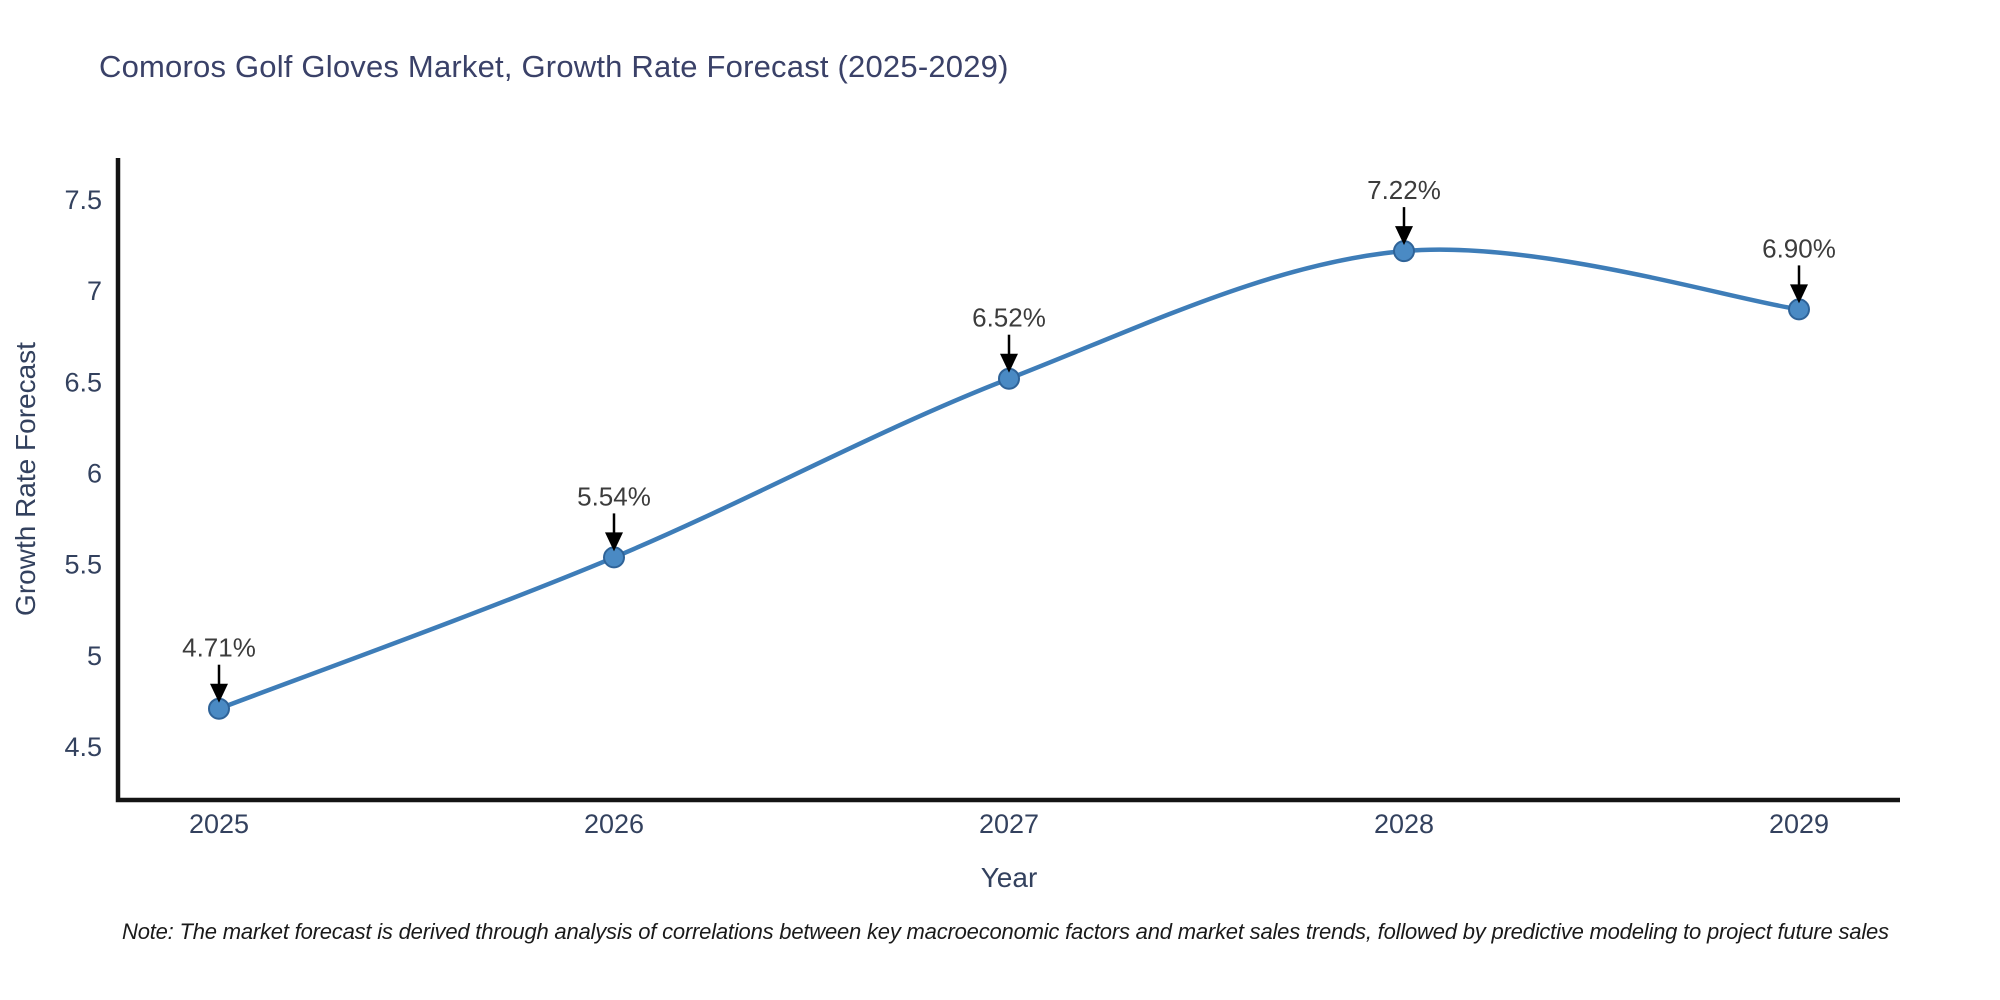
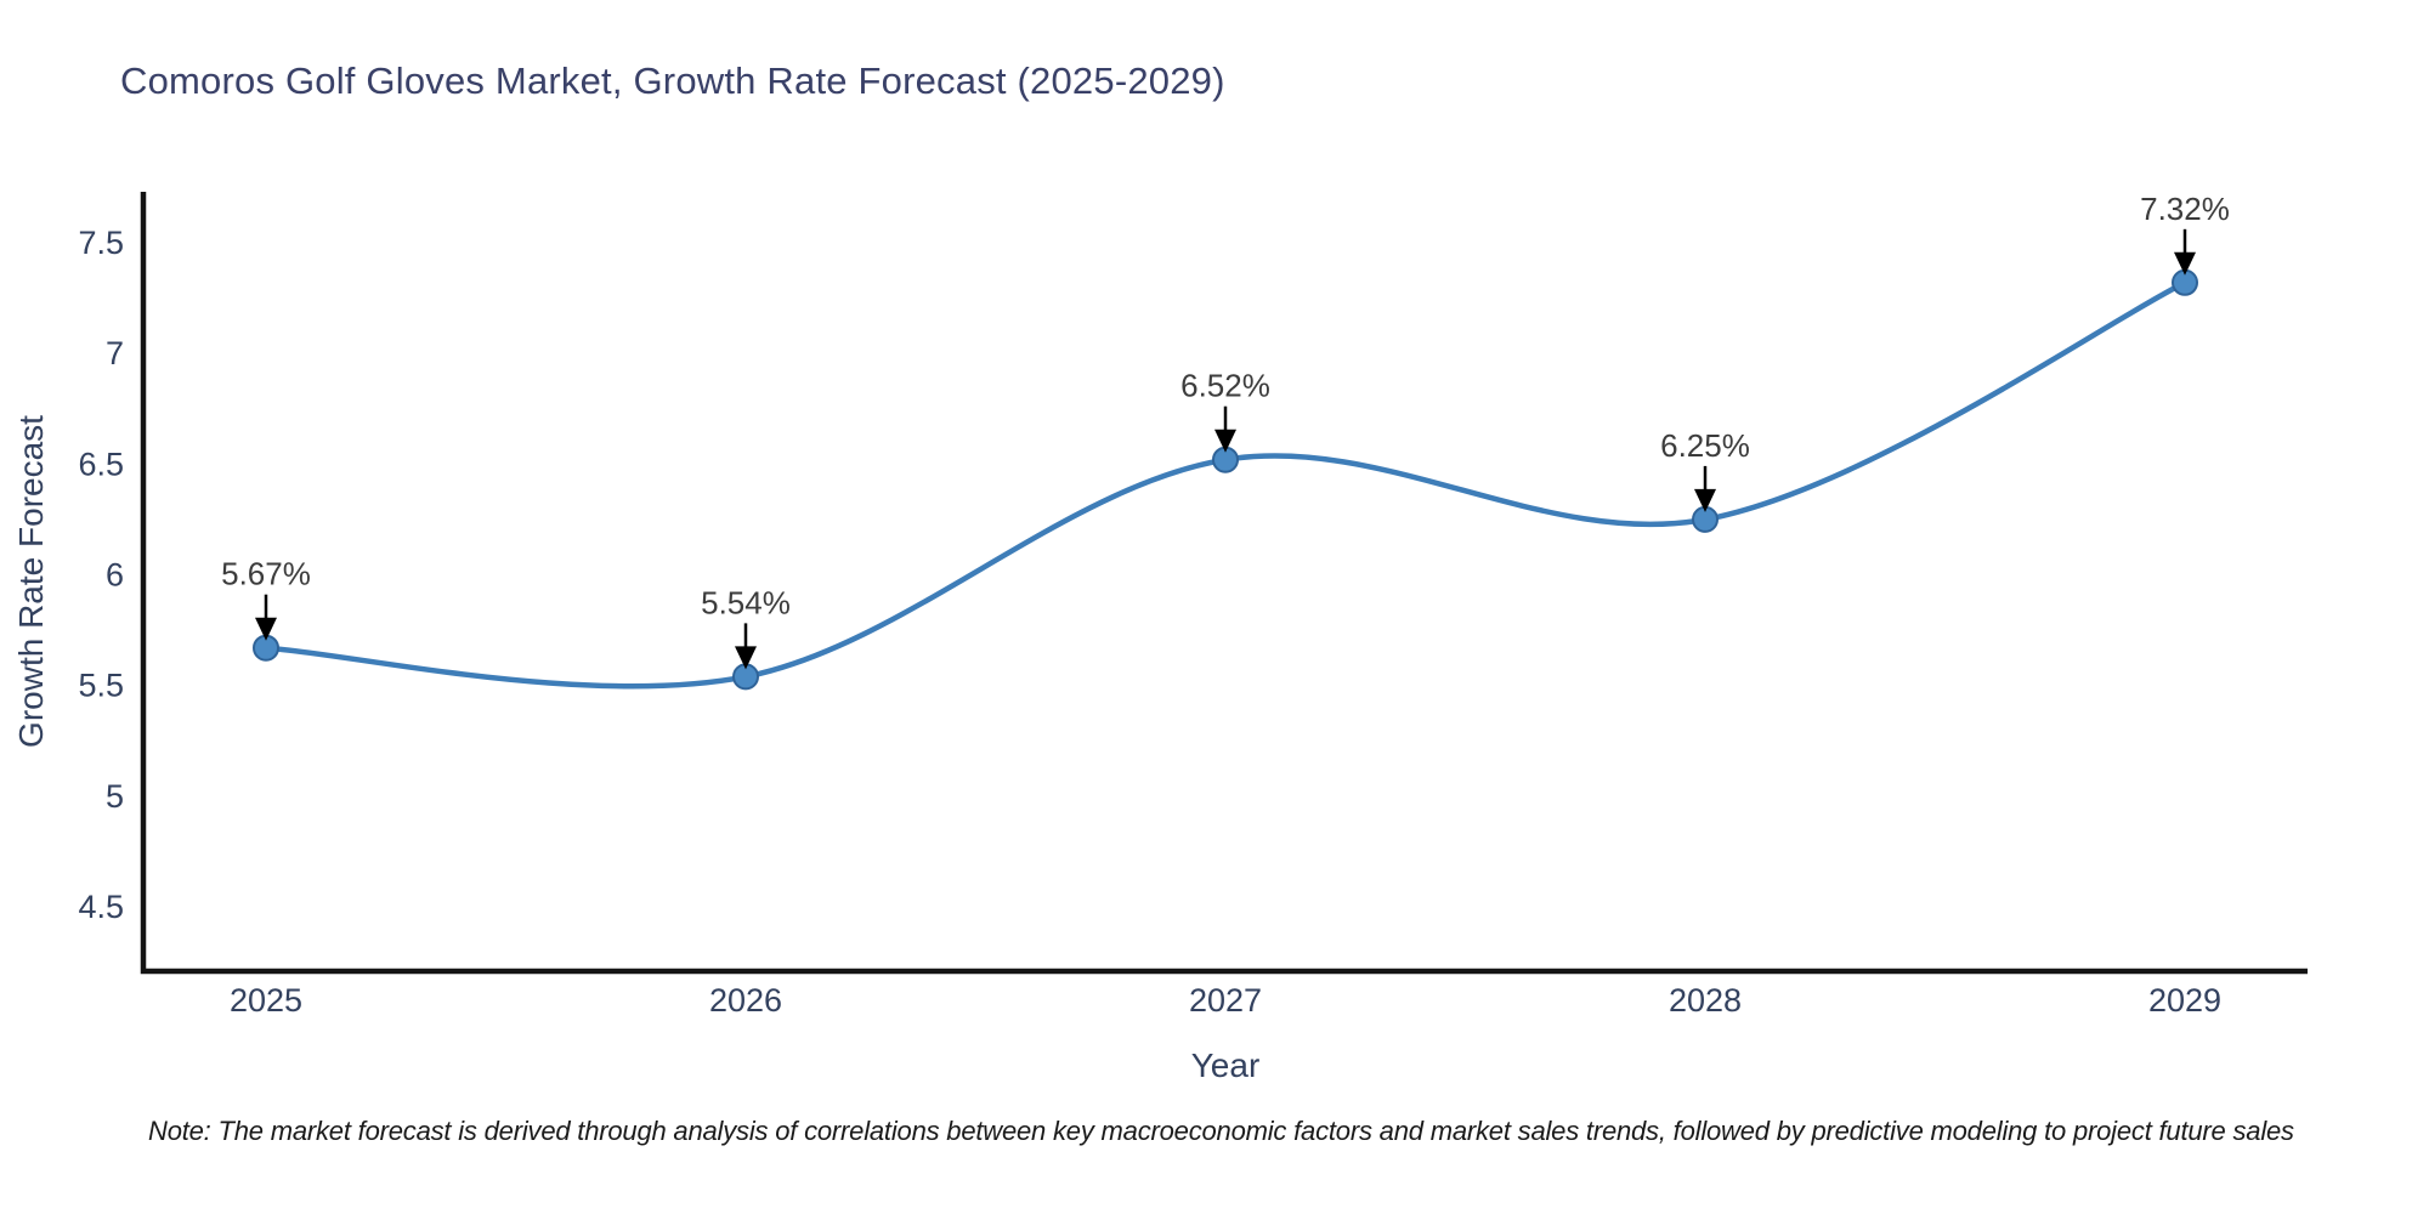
2025: 4.71% -> 5.67%
2028: 7.22% -> 6.25%
2029: 6.90% -> 7.32%
